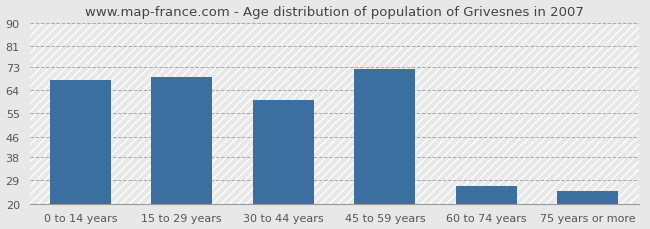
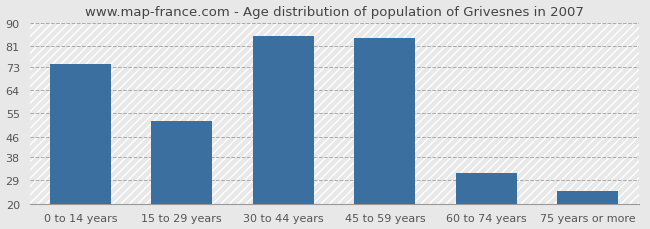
0 to 14 years: 68 -> 74
15 to 29 years: 69 -> 52
30 to 44 years: 60 -> 85
45 to 59 years: 72 -> 84
60 to 74 years: 27 -> 32
